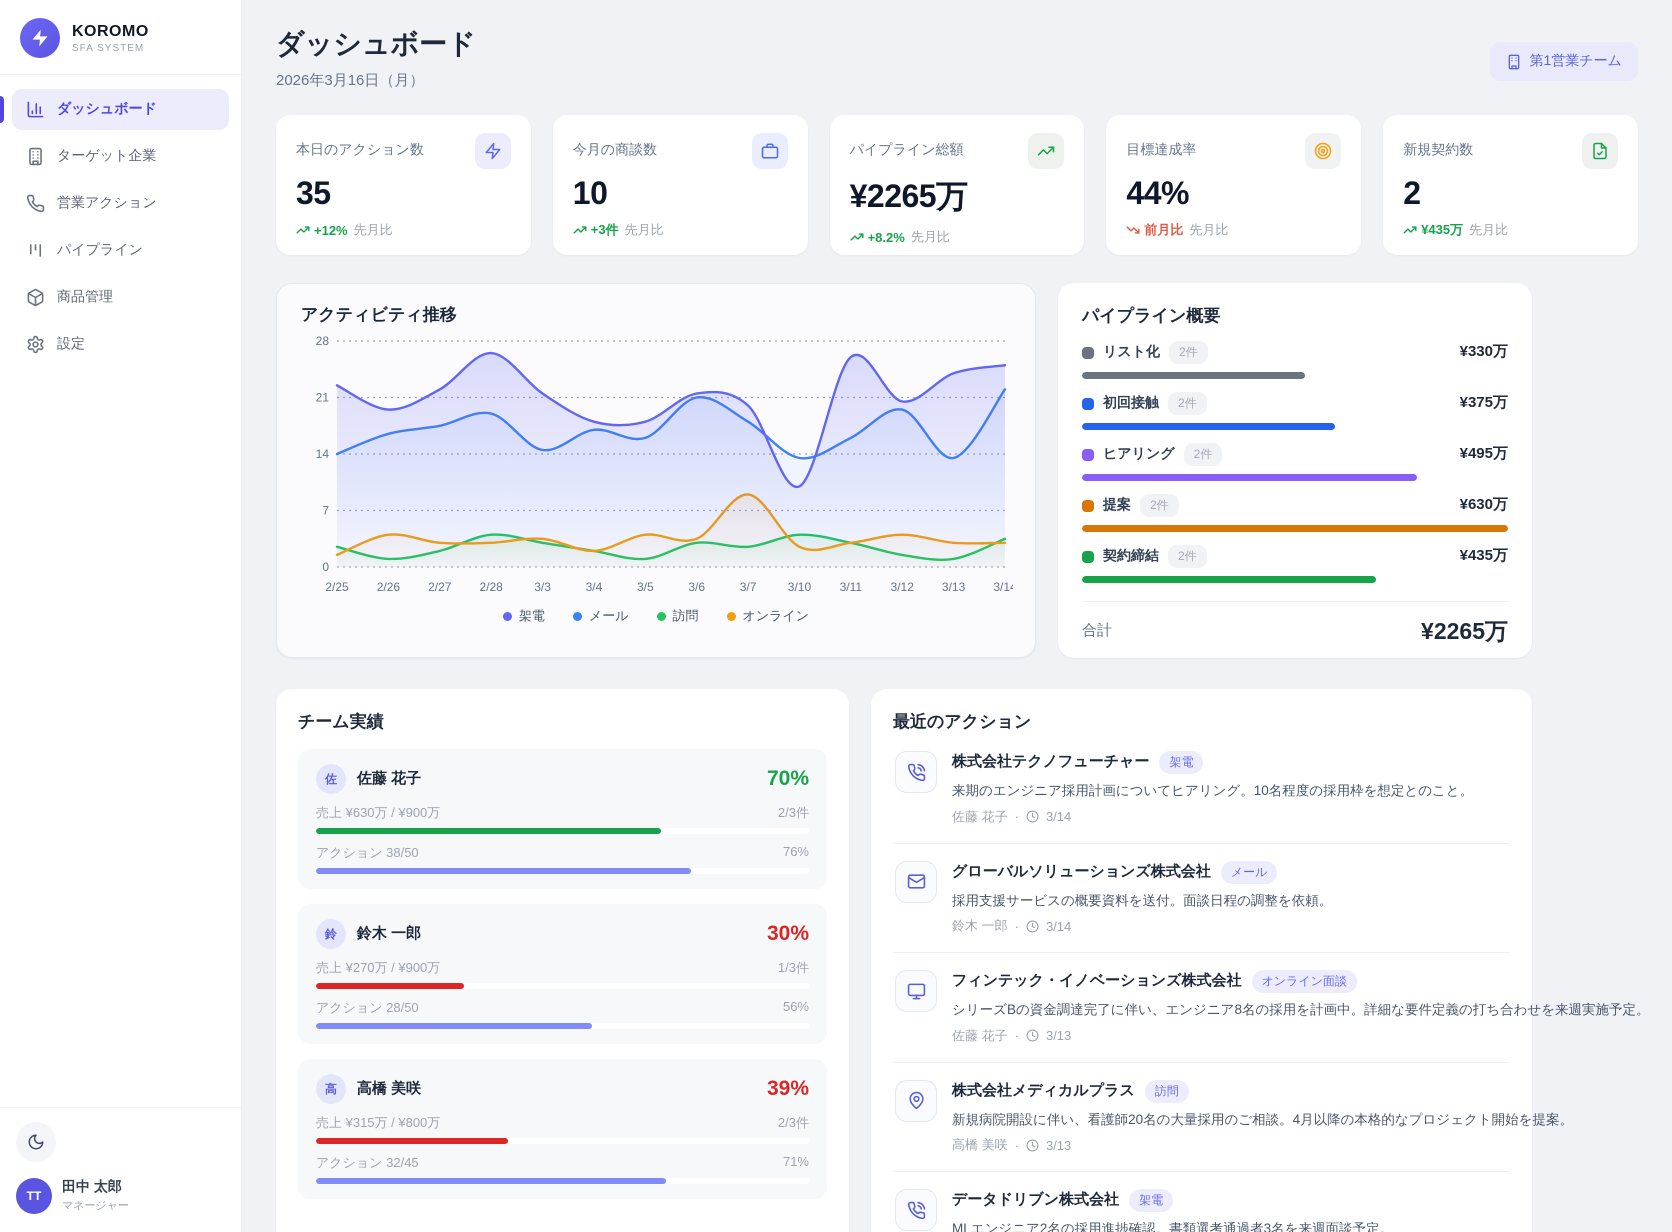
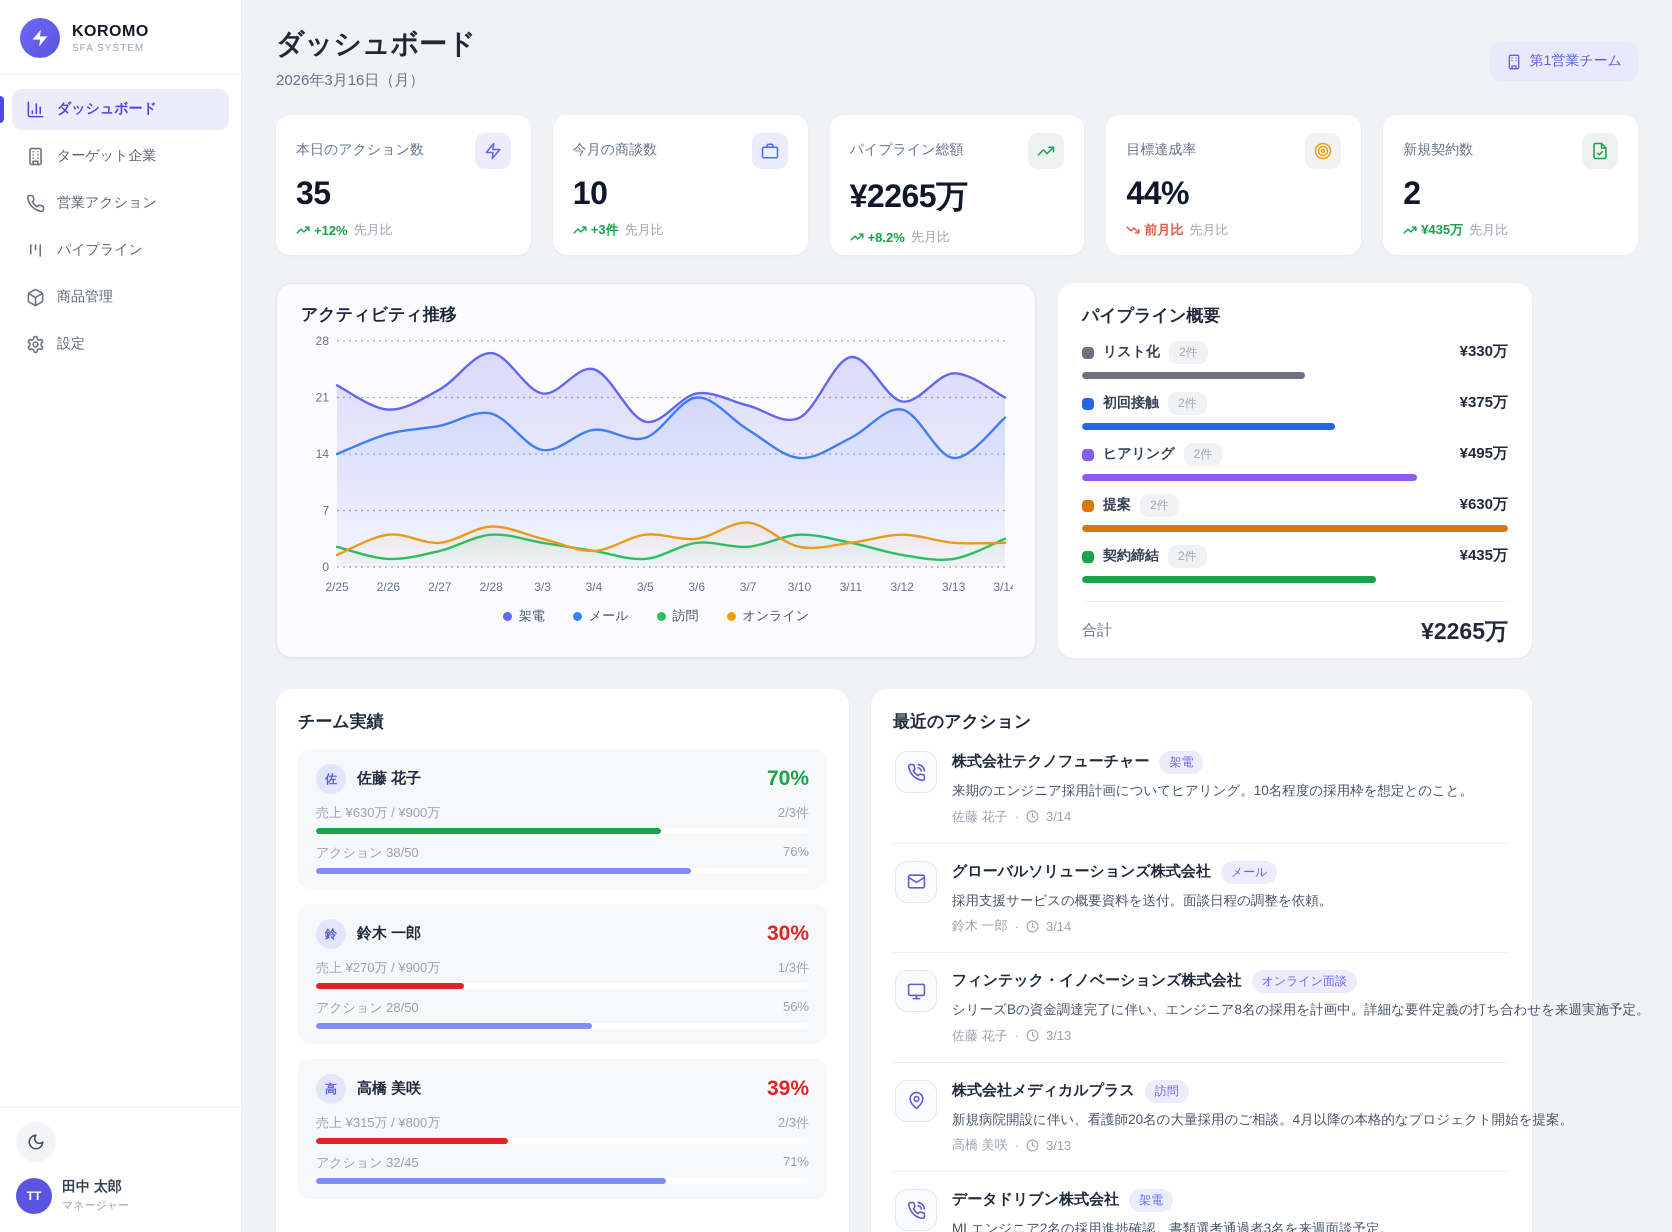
オンライン/2/28: 3 -> 5
架電/3/4: 18 -> 24
メール/3/7: 18 -> 17
オンライン/3/7: 9 -> 6
架電/3/10: 10 -> 18
架電/3/14: 25 -> 21
メール/3/14: 22 -> 18
